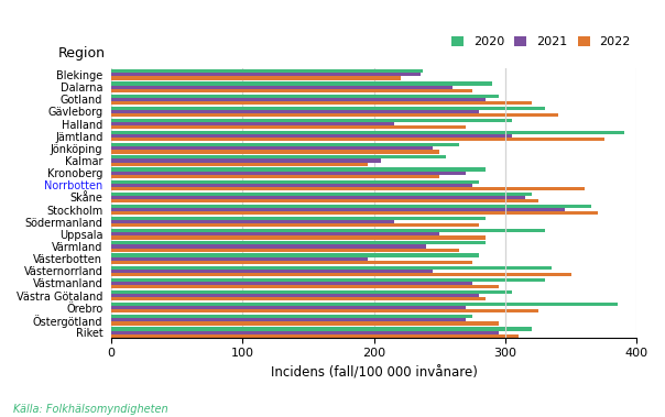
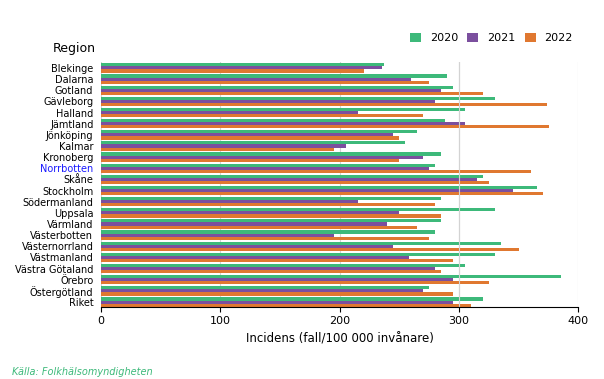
2022/Gävleborg: 340 -> 374
2020/Jämtland: 390 -> 288
2021/Västmanland: 275 -> 258
2021/Örebro: 270 -> 295
